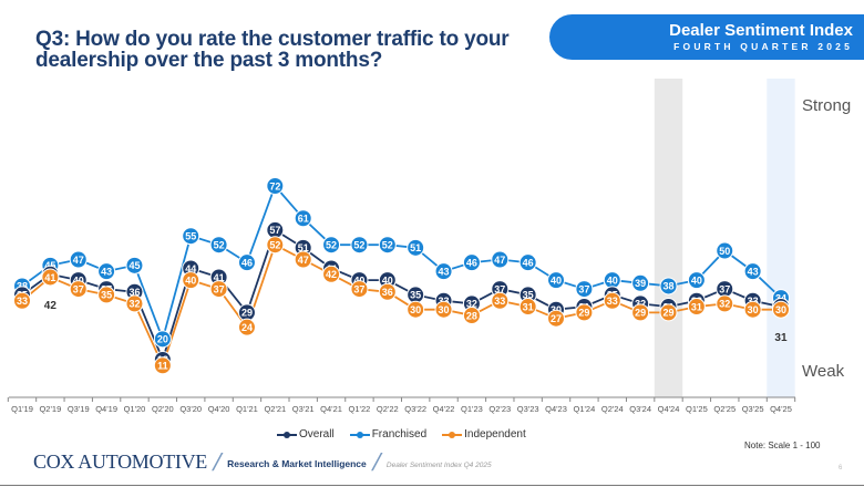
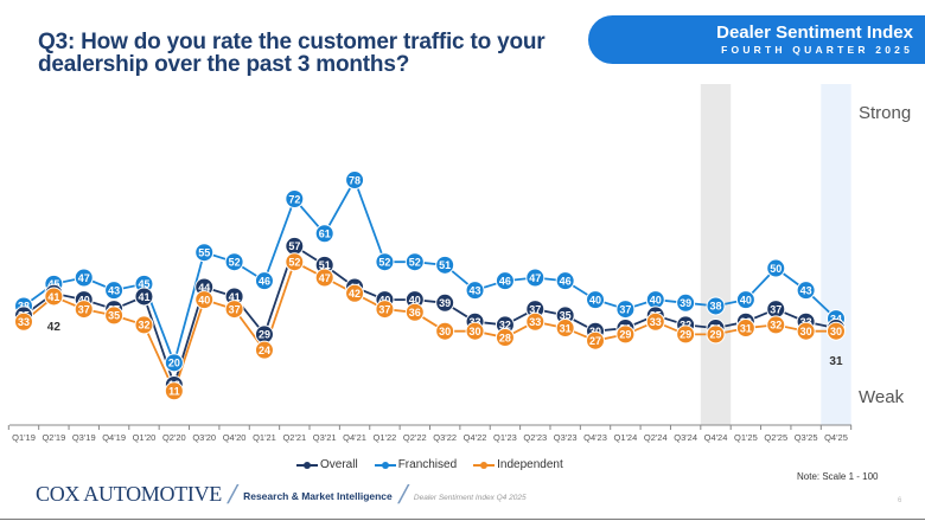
Overall/Q1'20: 36 -> 41
Franchised/Q4'21: 52 -> 78
Overall/Q3'22: 35 -> 39
